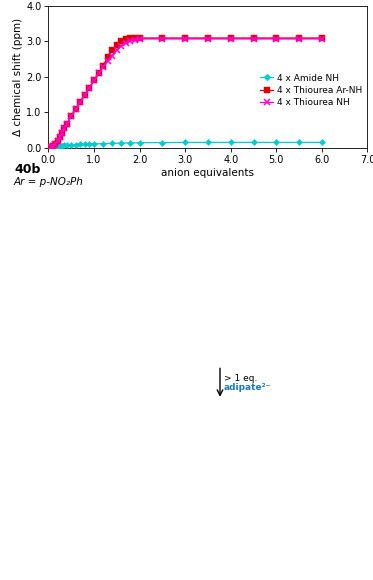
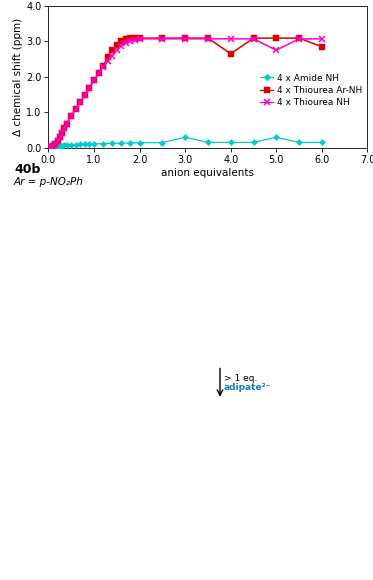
4 x Amide NH/3.0: 0.15 -> 0.30
4 x Thiourea Ar-NH/4.0: 3.09 -> 2.65
4 x Amide NH/5.0: 0.15 -> 0.30
4 x Thiourea NH/5.0: 3.07 -> 2.75
4 x Thiourea Ar-NH/6.0: 3.09 -> 2.85
